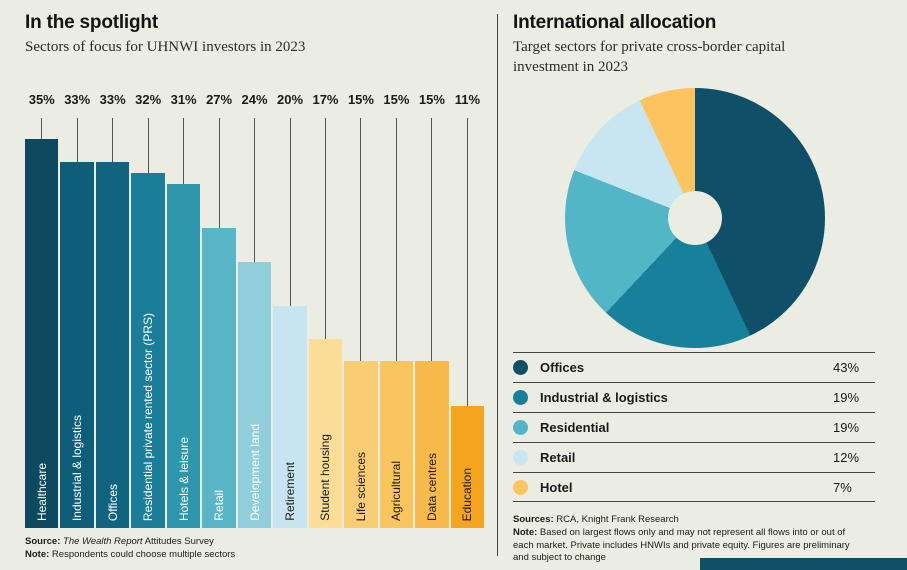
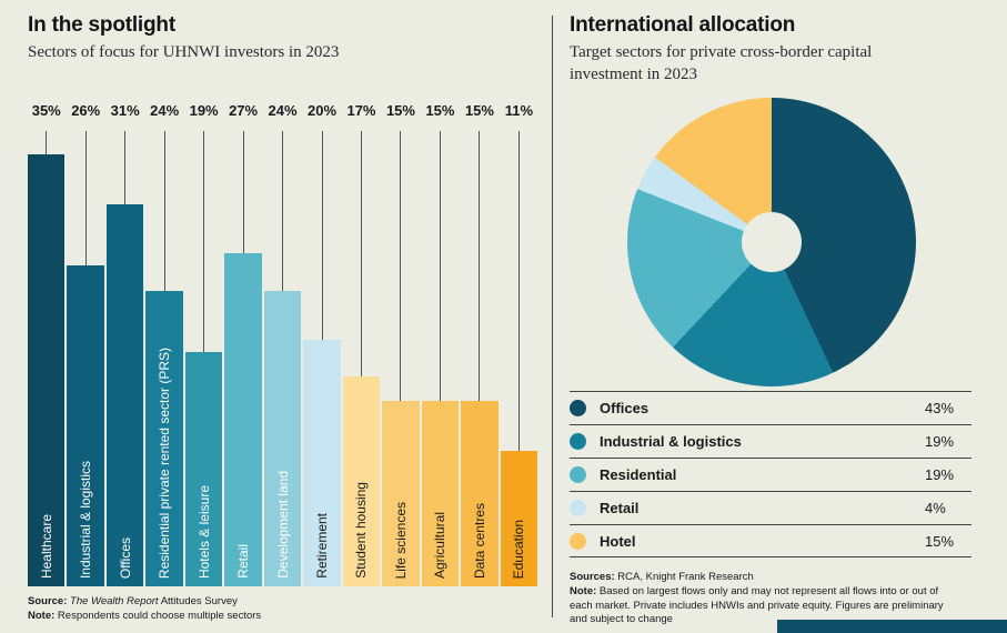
In the spotlight/Industrial & logistics: 33% -> 26%
In the spotlight/Offices: 33% -> 31%
In the spotlight/Residential private rented sector (PRS): 32% -> 24%
In the spotlight/Hotels & leisure: 31% -> 19%
International allocation/Retail: 12% -> 4%
International allocation/Hotel: 7% -> 15%
